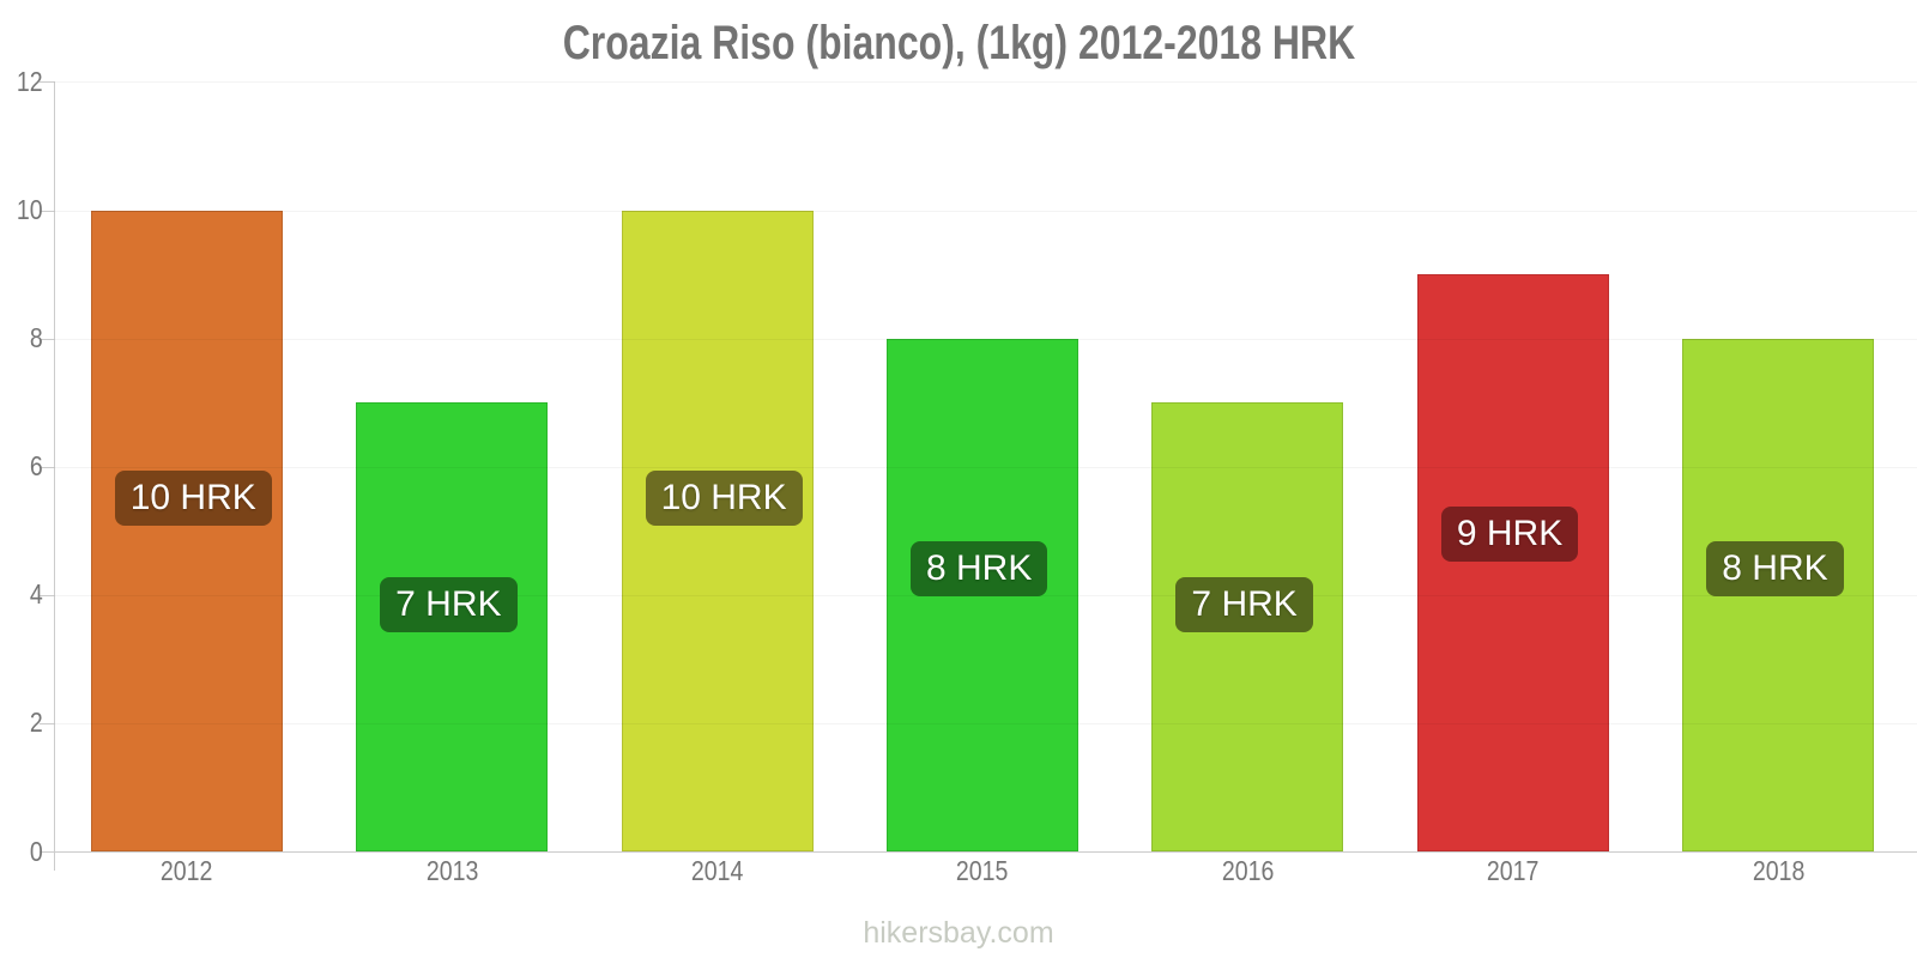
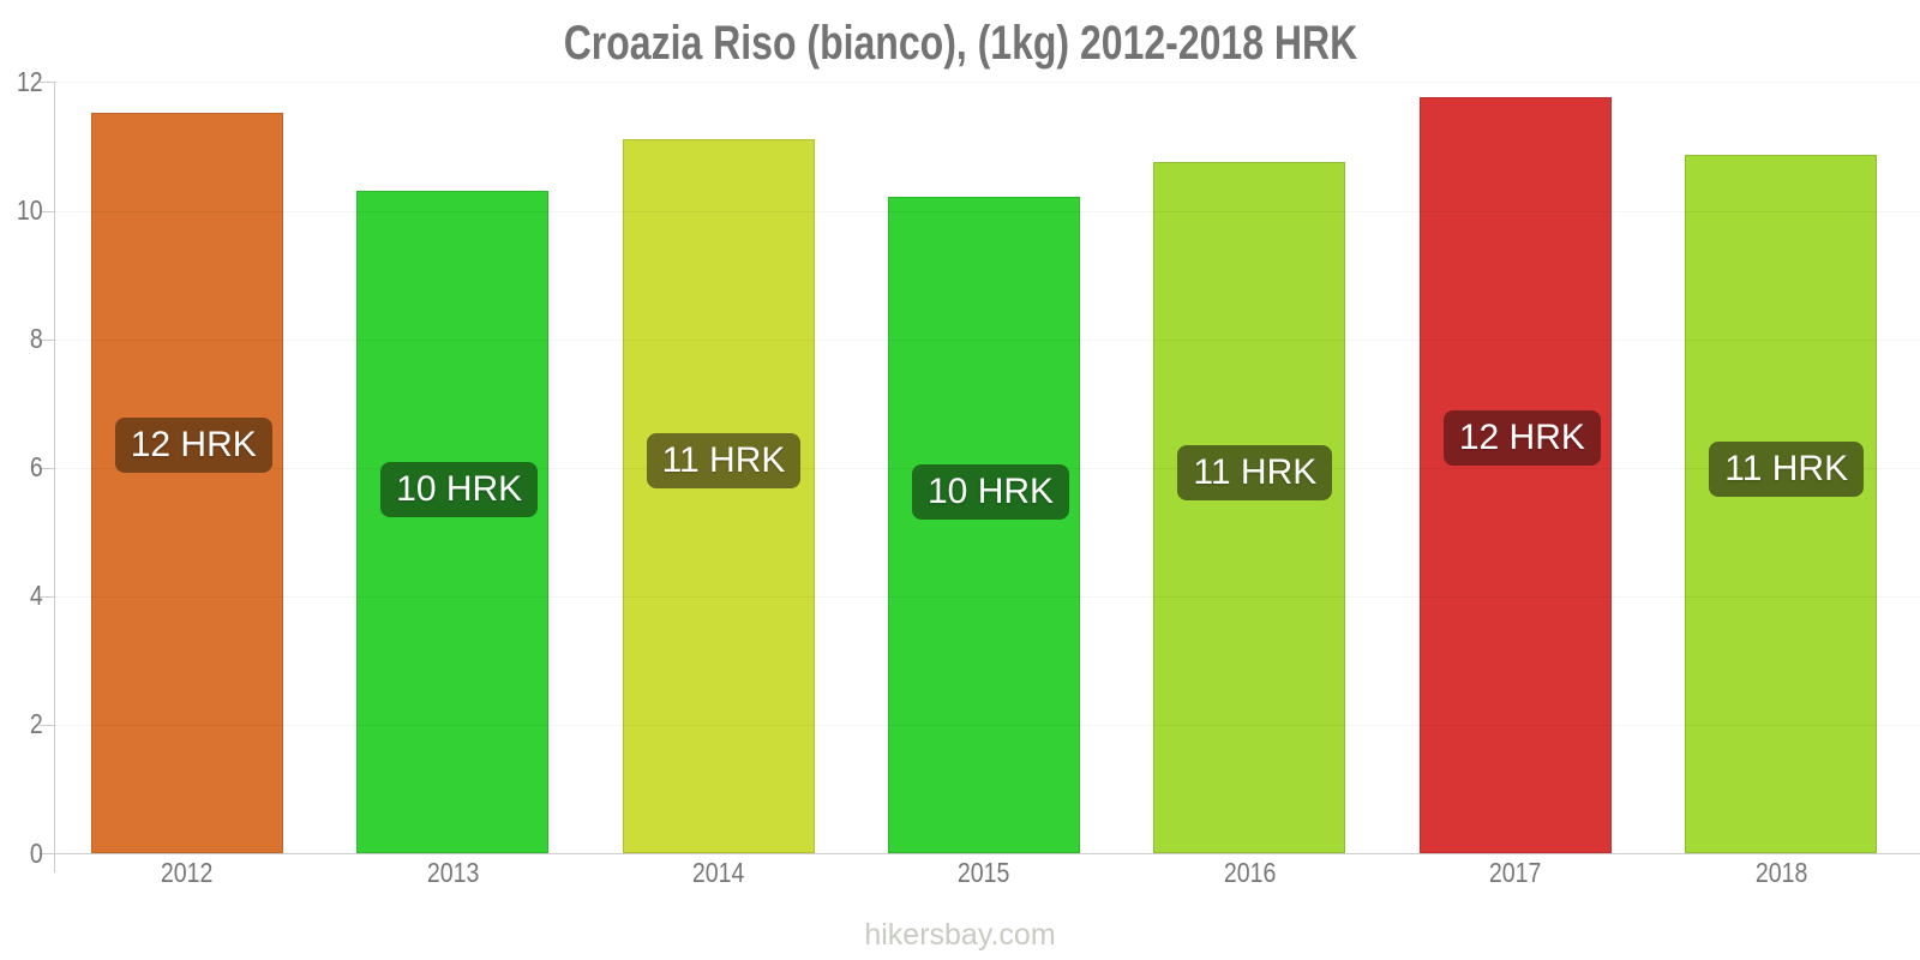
2012: 10 -> 12
2013: 7 -> 10
2014: 10 -> 11
2015: 8 -> 10
2016: 7 -> 11
2017: 9 -> 12
2018: 8 -> 11
